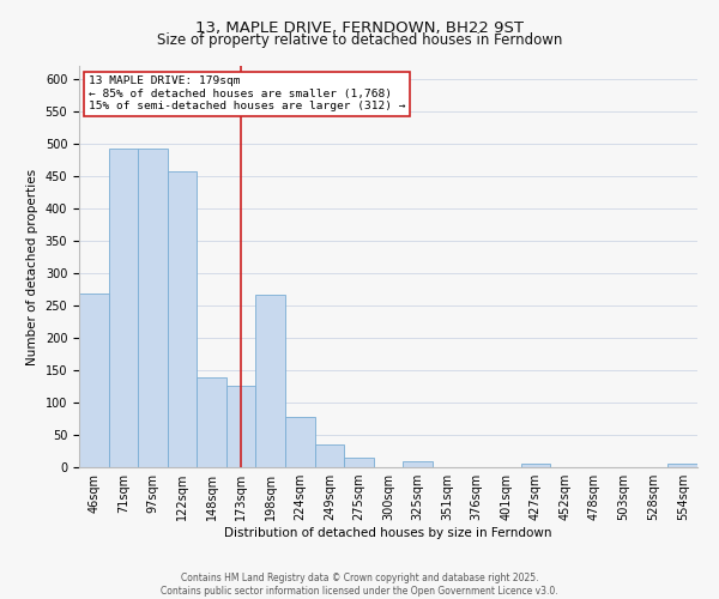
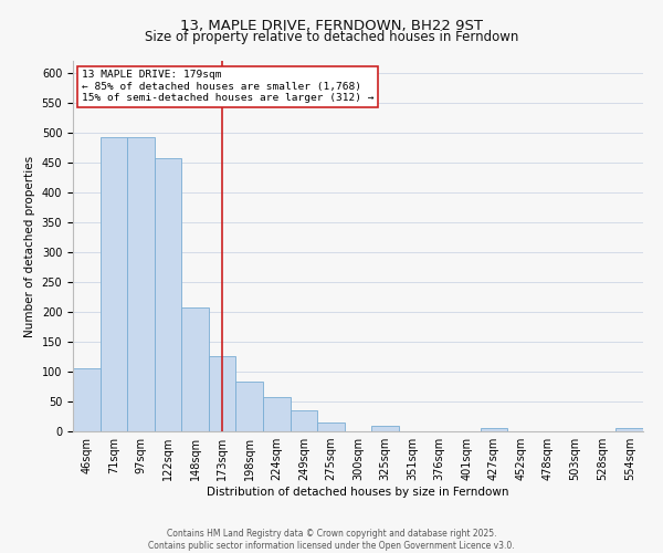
46sqm: 268 -> 105
148sqm: 138 -> 208
198sqm: 266 -> 83
224sqm: 78 -> 58
